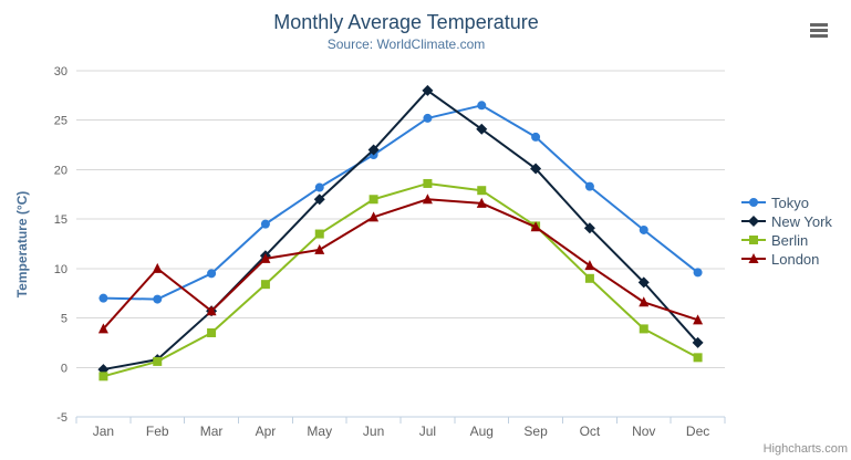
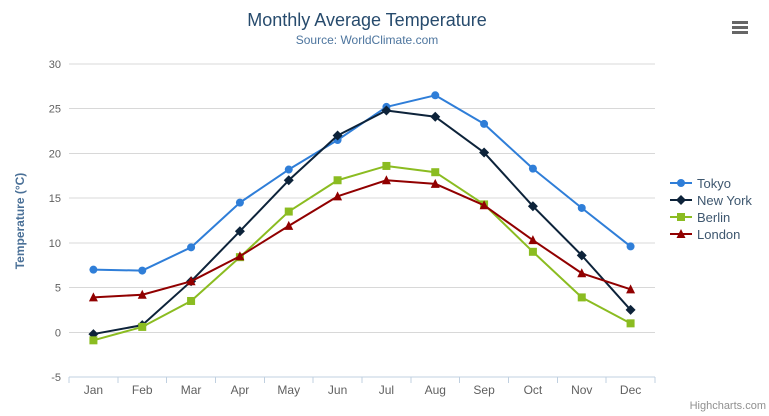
London/Feb: 10 -> 4
London/Apr: 11 -> 8
New York/Jul: 28 -> 25
